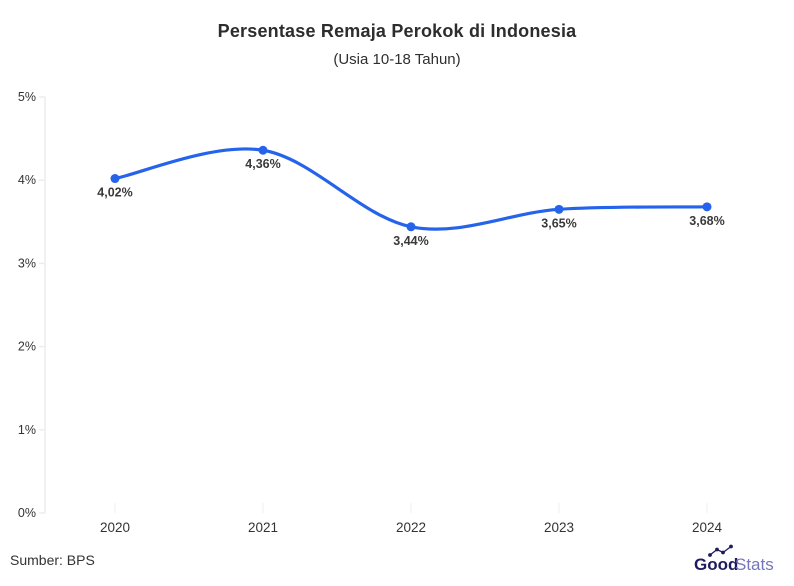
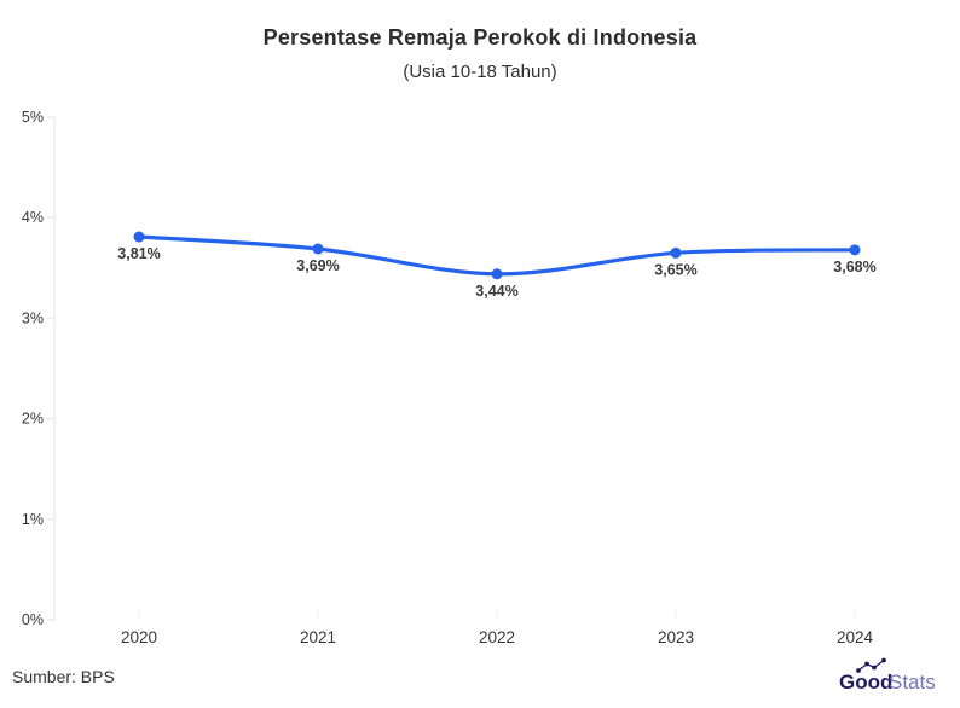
2020: 4,02% -> 3,81%
2021: 4,36% -> 3,69%
